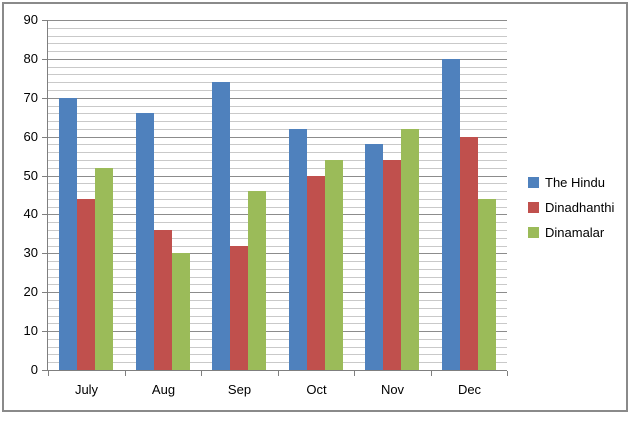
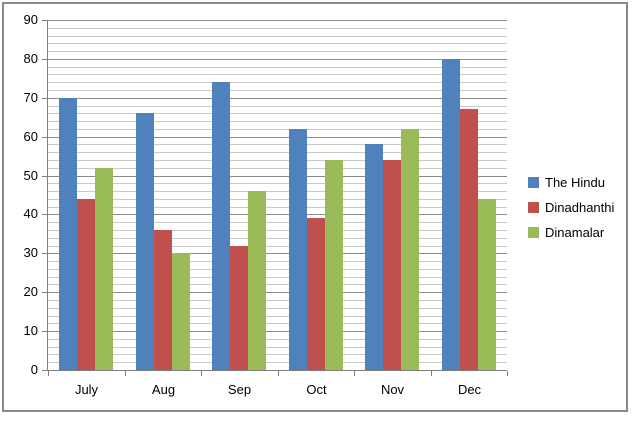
Dinadhanthi/Oct: 50 -> 39
Dinadhanthi/Dec: 60 -> 67
